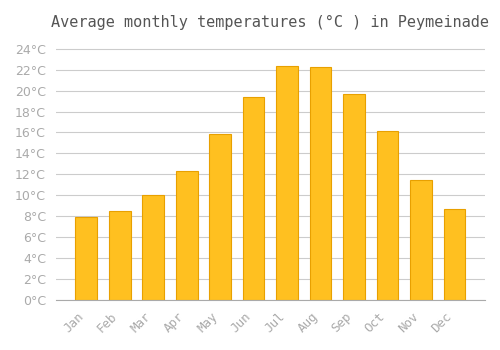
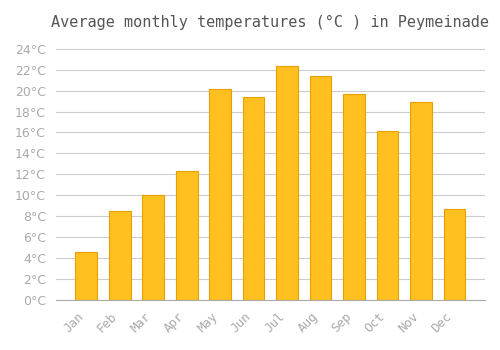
Jan: 7.9°C -> 4.6°C
May: 15.9°C -> 20.1°C
Aug: 22.2°C -> 21.4°C
Nov: 11.5°C -> 18.9°C
